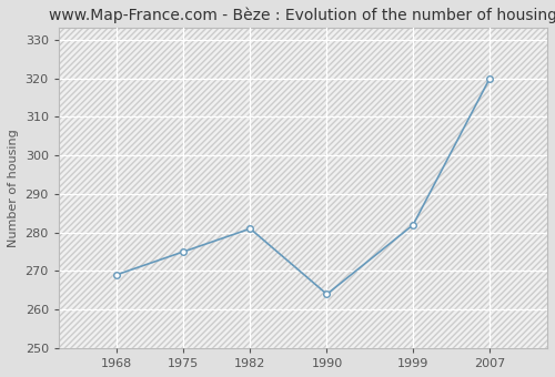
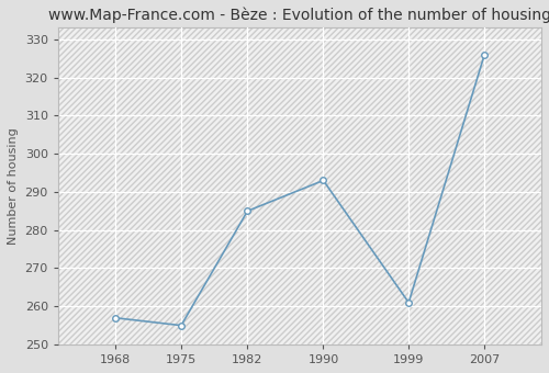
1968: 269 -> 257
1975: 275 -> 255
1982: 281 -> 285
1990: 264 -> 293
1999: 282 -> 261
2007: 320 -> 326
